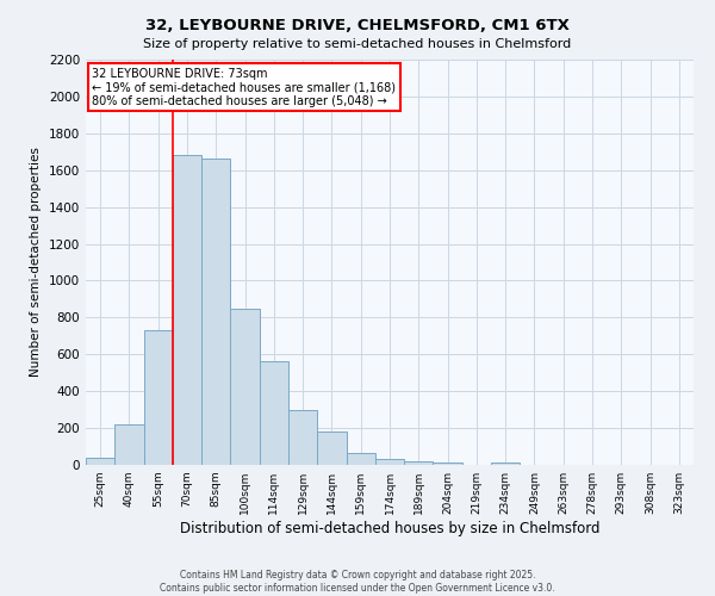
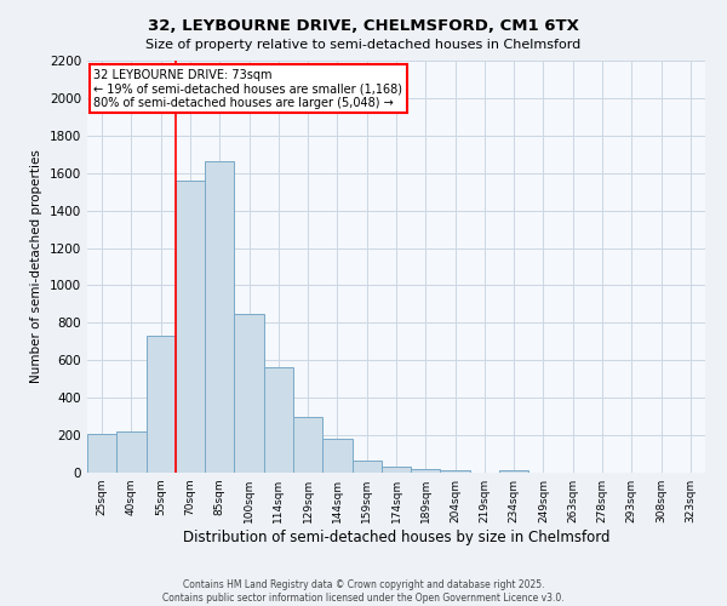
25sqm: 40 -> 210
70sqm: 1680 -> 1560
